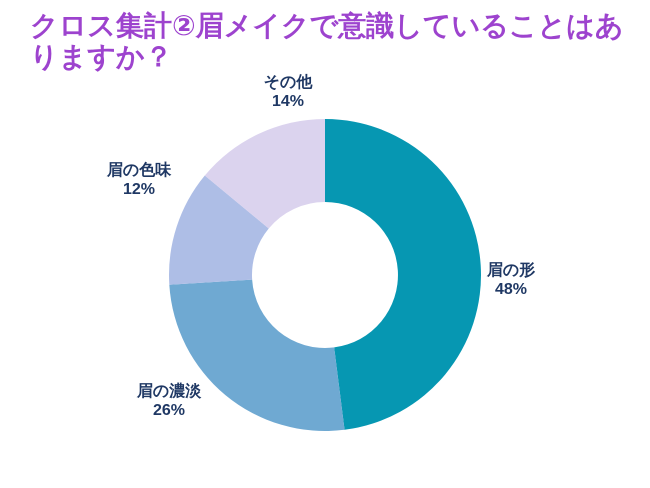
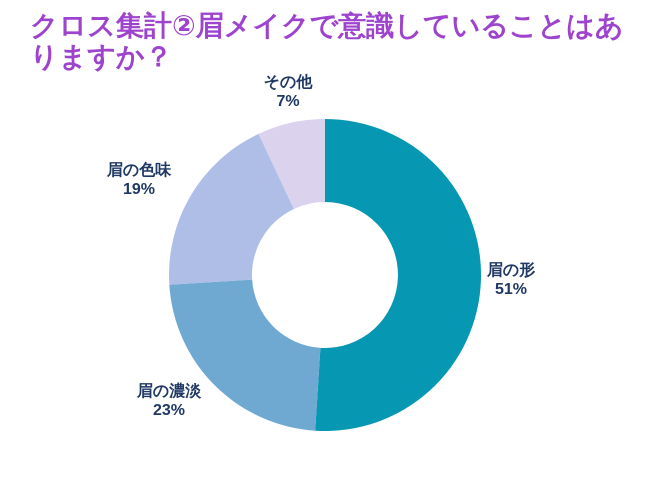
眉の形: 48% -> 51%
眉の濃淡: 26% -> 23%
眉の色味: 12% -> 19%
その他: 14% -> 7%
